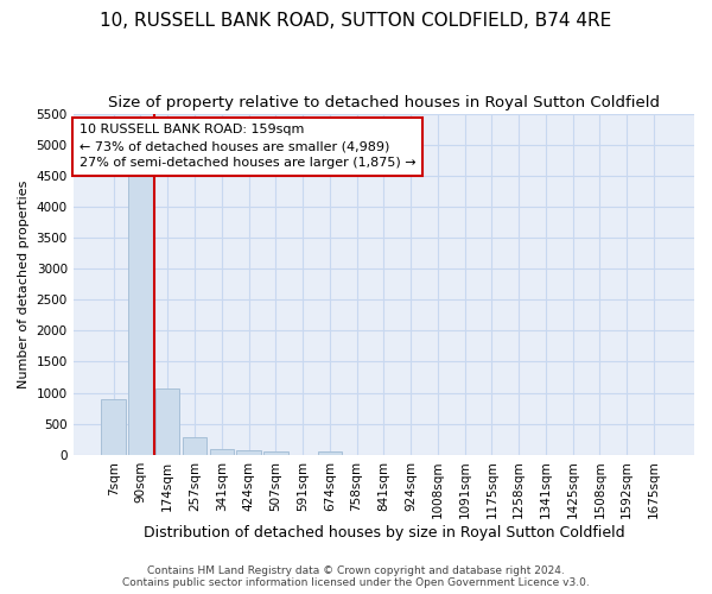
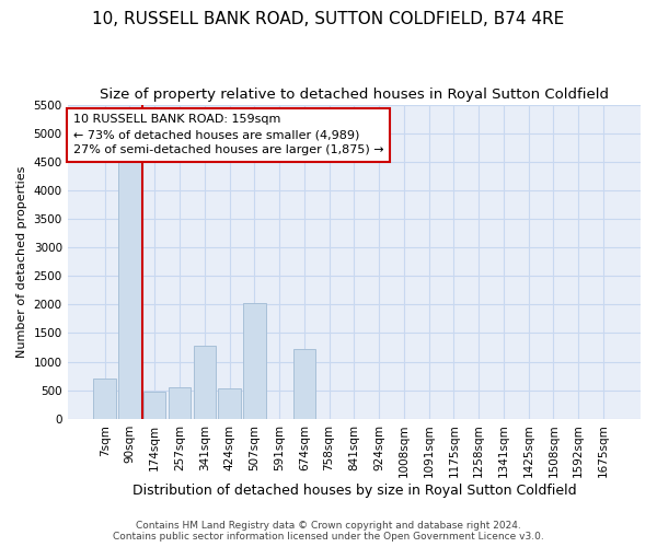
7sqm: 900 -> 700
174sqm: 1070 -> 480
257sqm: 290 -> 560
341sqm: 90 -> 1280
424sqm: 80 -> 540
507sqm: 50 -> 2020
674sqm: 50 -> 1220
